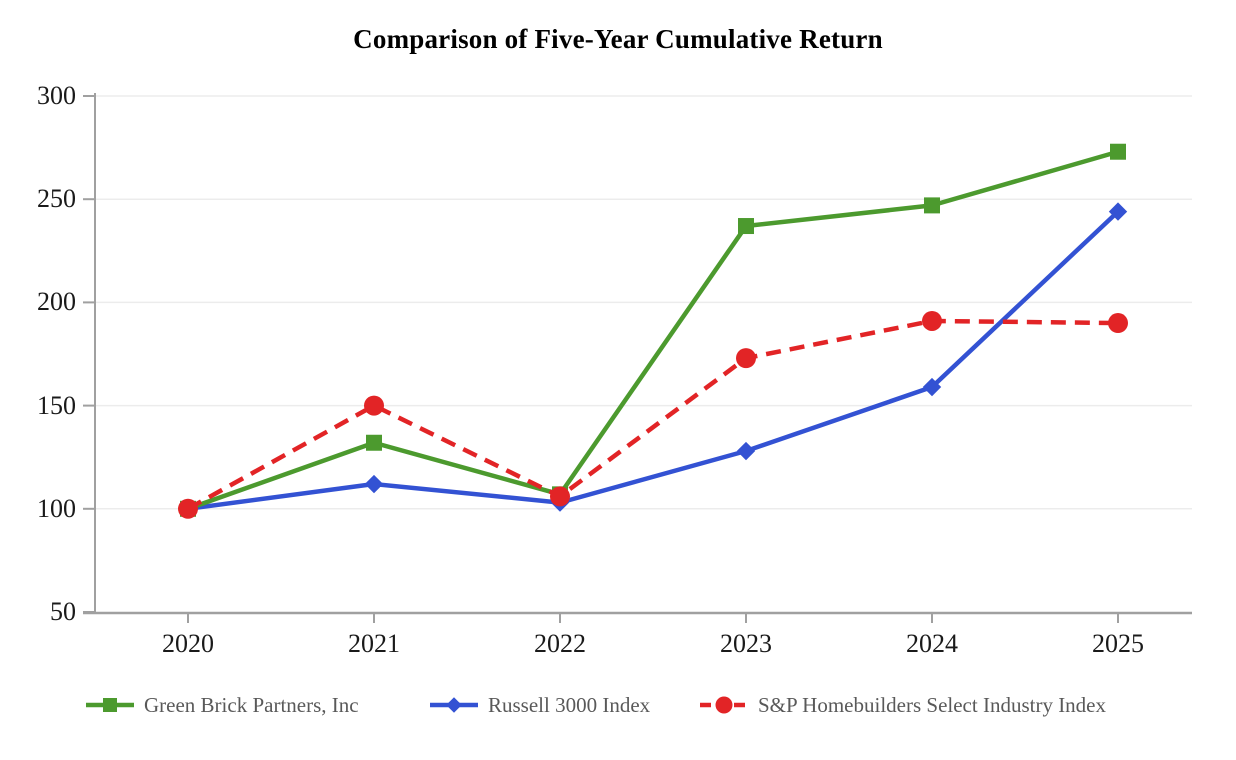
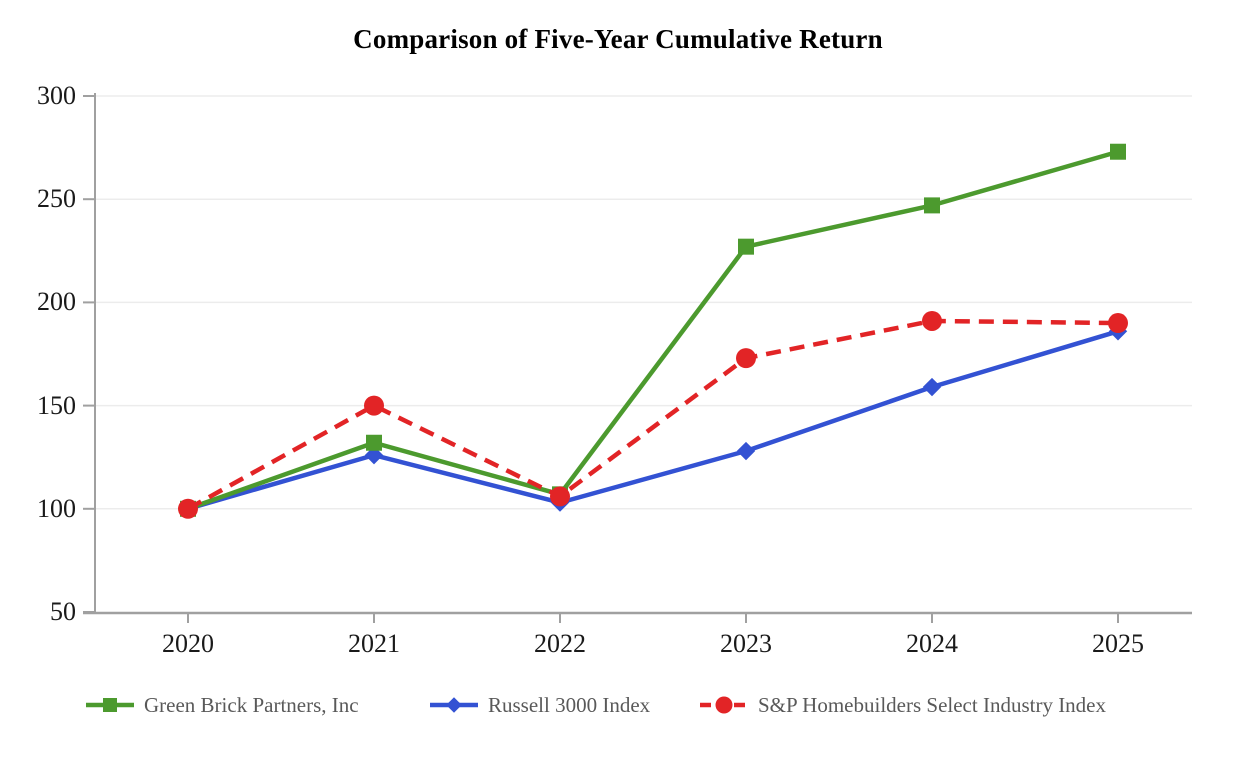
Russell 3000 Index/2021: 112 -> 126
Green Brick Partners, Inc/2023: 237 -> 227
Russell 3000 Index/2025: 244 -> 186
